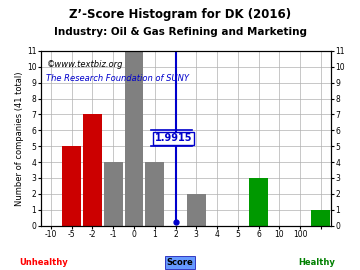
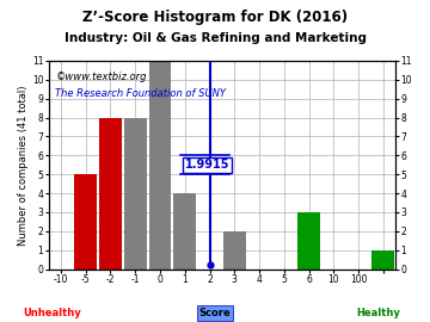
-2: 7 -> 8
-1: 4 -> 8
